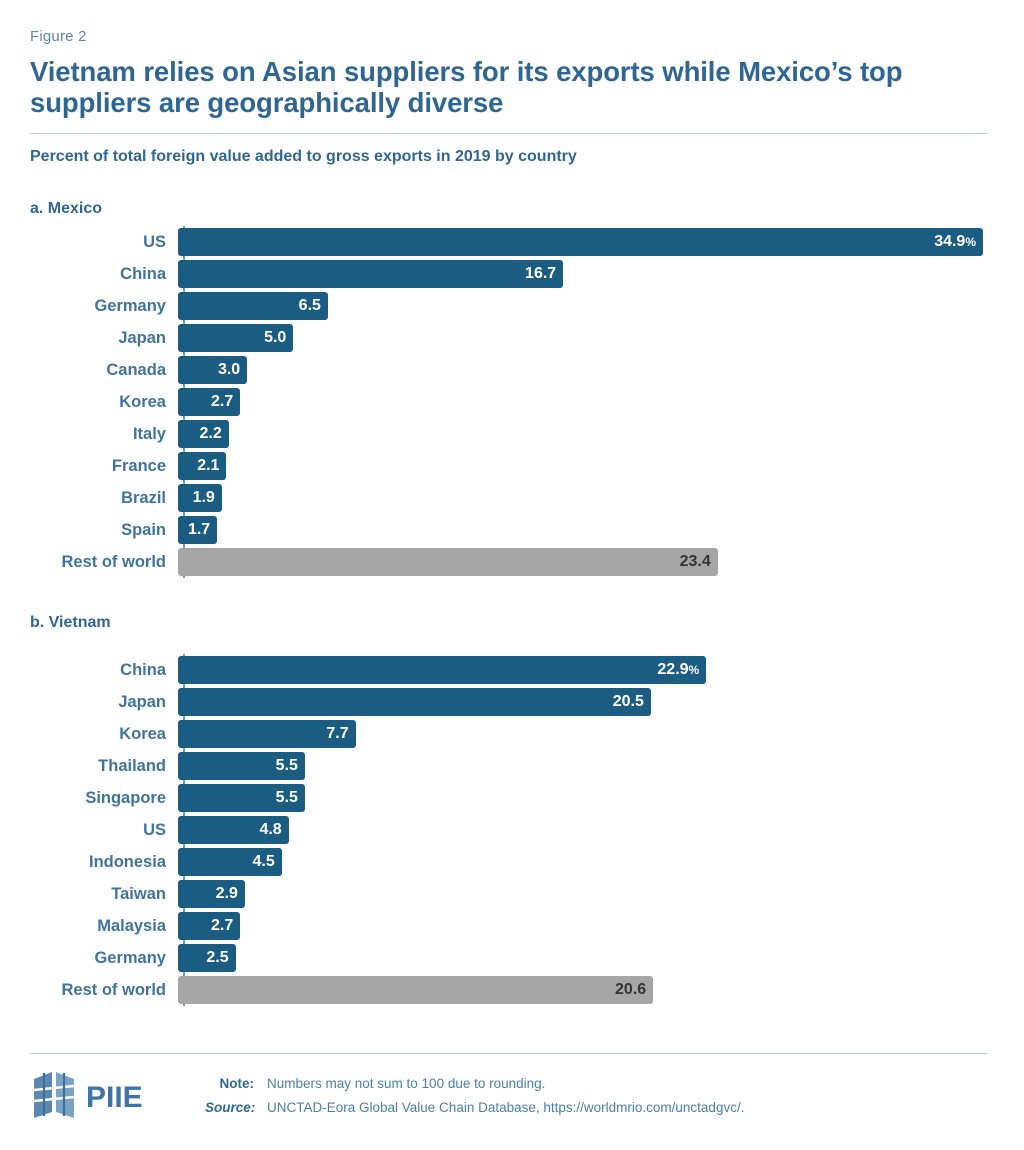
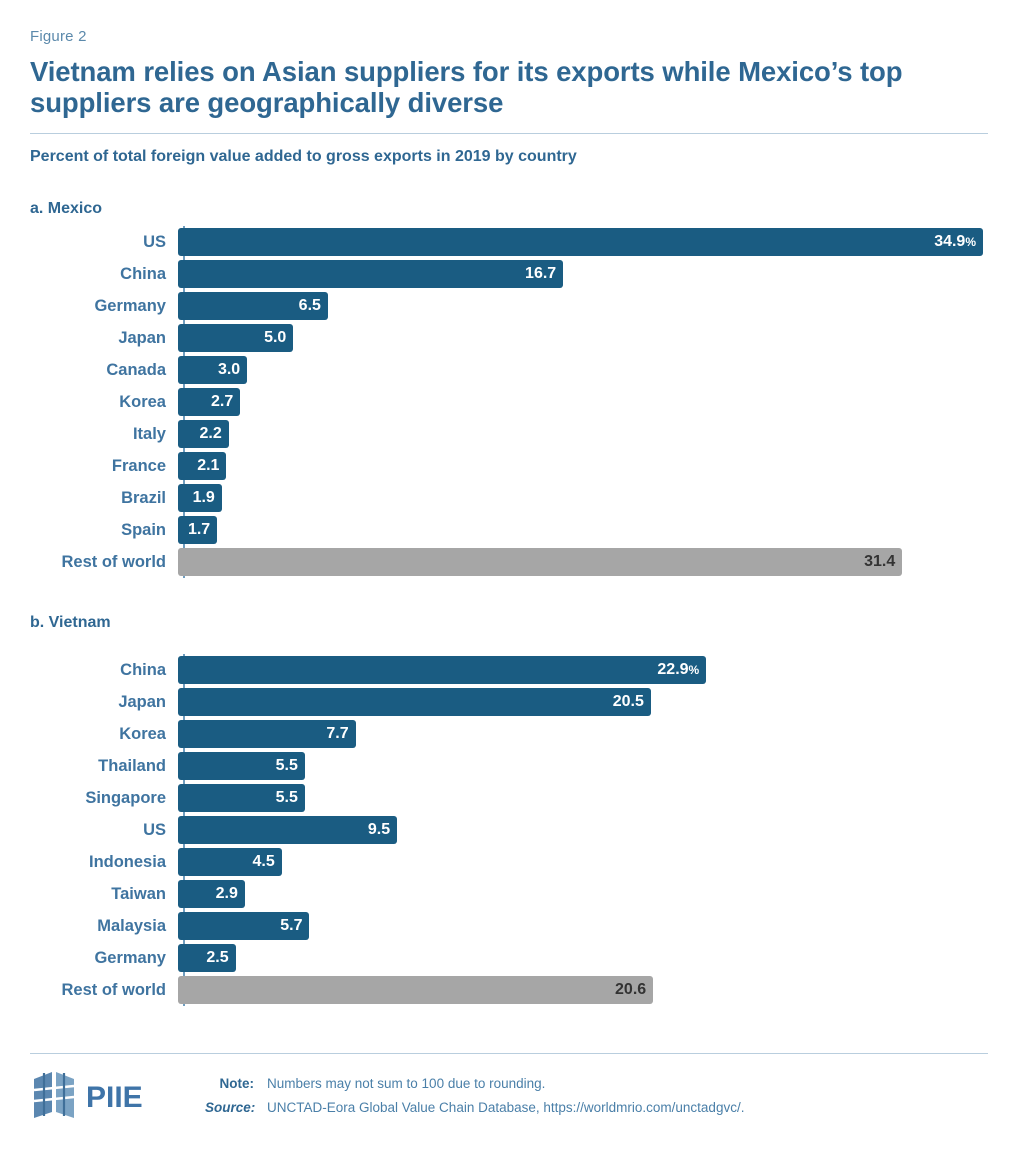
a. Mexico/Rest of world: 23.4 -> 31.4
b. Vietnam/US: 4.8 -> 9.5
b. Vietnam/Malaysia: 2.7 -> 5.7
